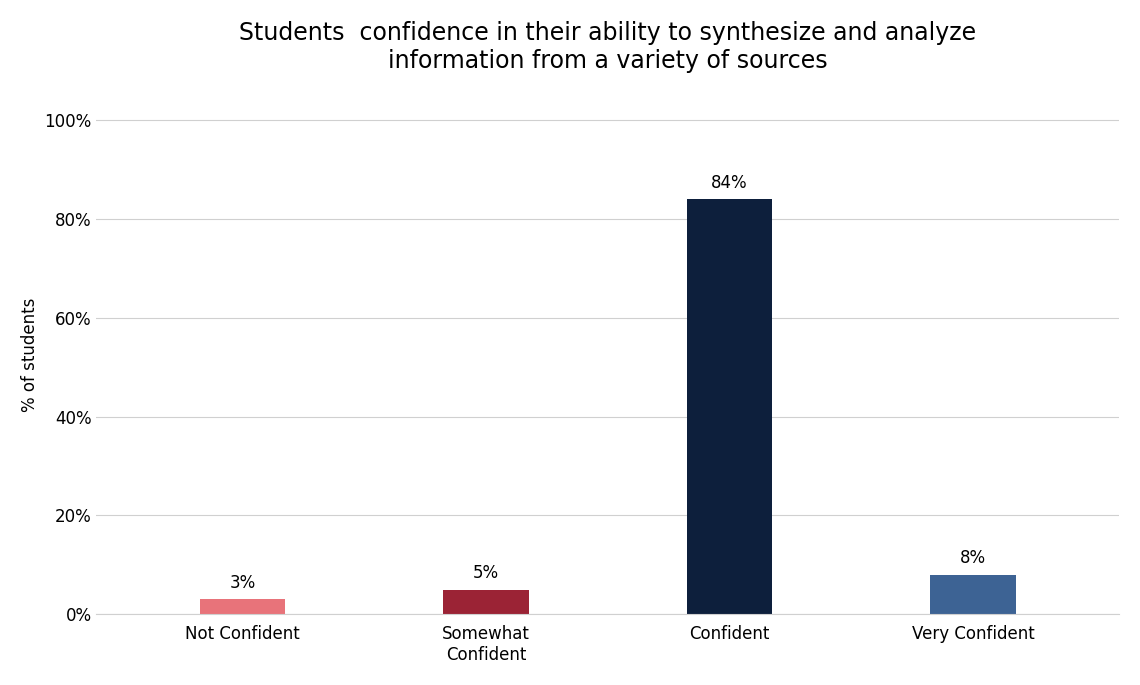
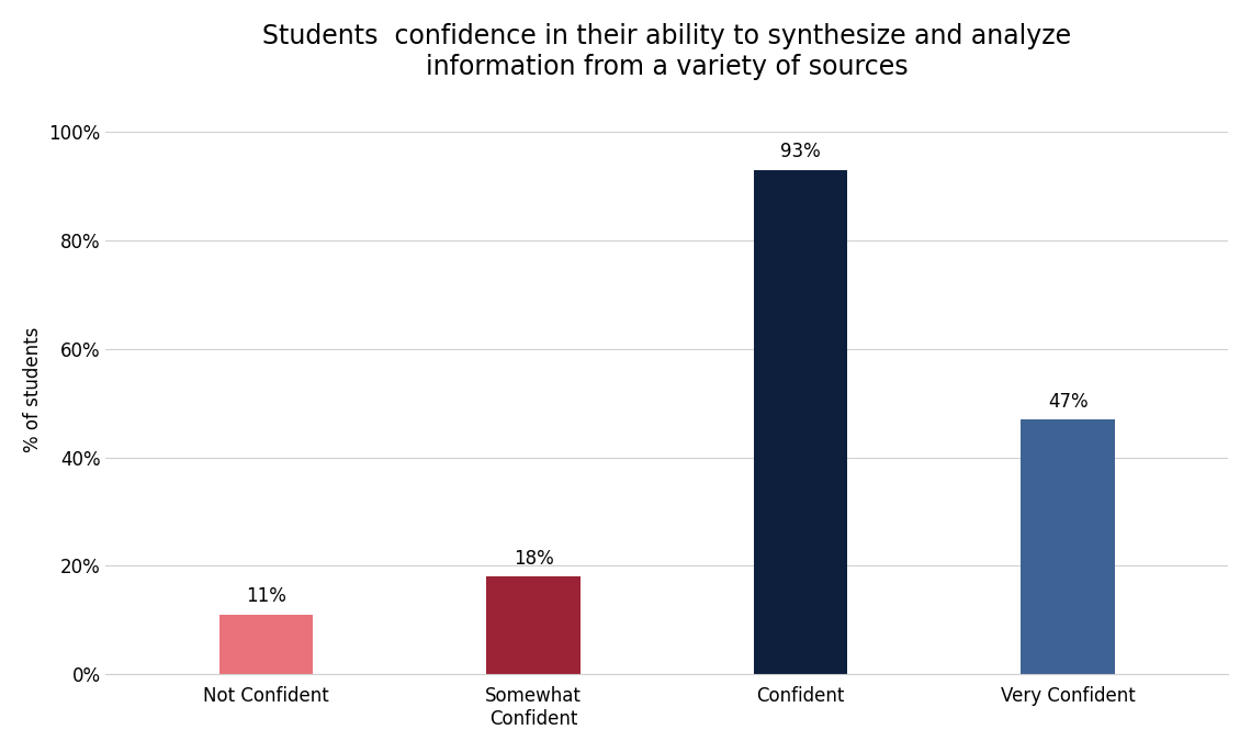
Not Confident: 3% -> 11%
Somewhat Confident: 5% -> 18%
Confident: 84% -> 93%
Very Confident: 8% -> 47%
